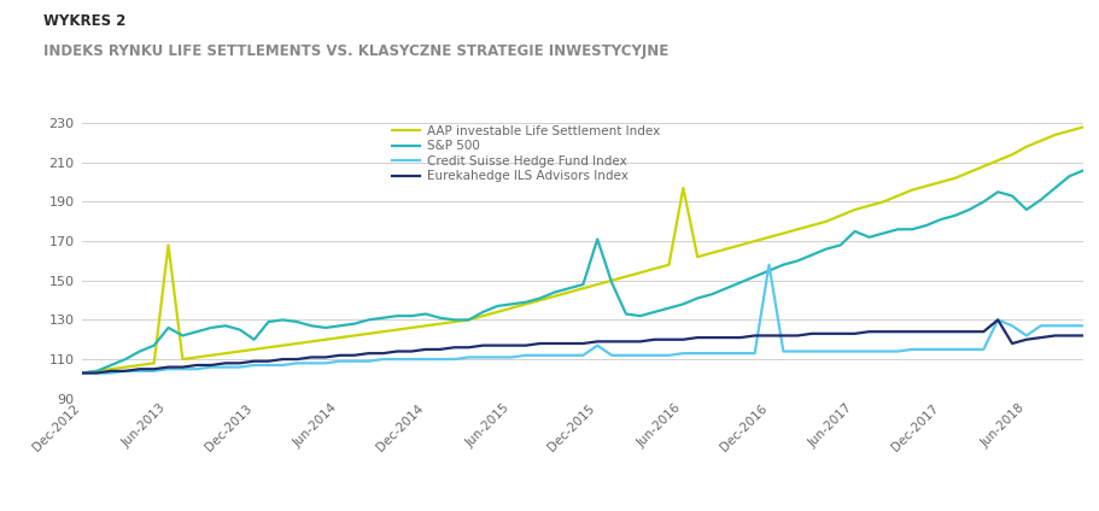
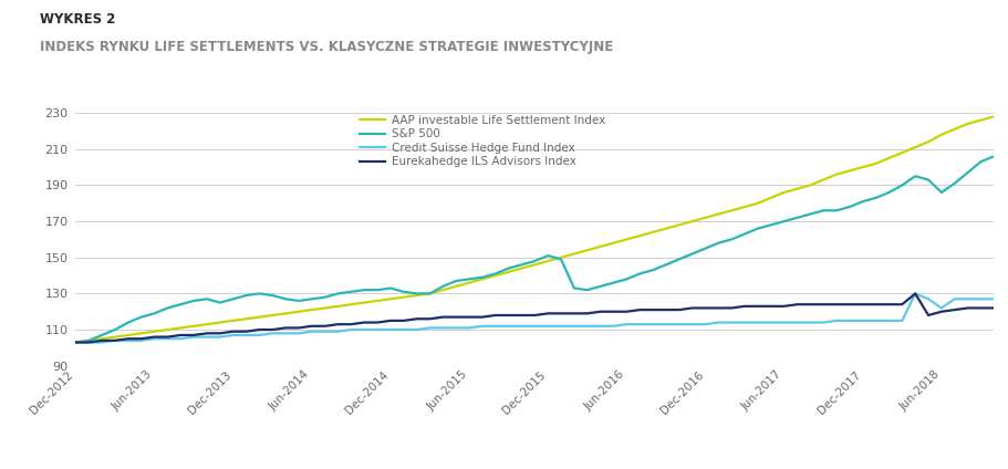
AAP investable Life Settlement Index/Jun-2013: 168 -> 109
S&P 500/Jun-2013: 126 -> 119
S&P 500/Dec-2013: 120 -> 127
S&P 500/Dec-2015: 171 -> 151
Credit Suisse Hedge Fund Index/Dec-2015: 117 -> 112
AAP investable Life Settlement Index/Jun-2016: 197 -> 160
Credit Suisse Hedge Fund Index/Dec-2016: 158 -> 113
S&P 500/Jun-2017: 175 -> 170
